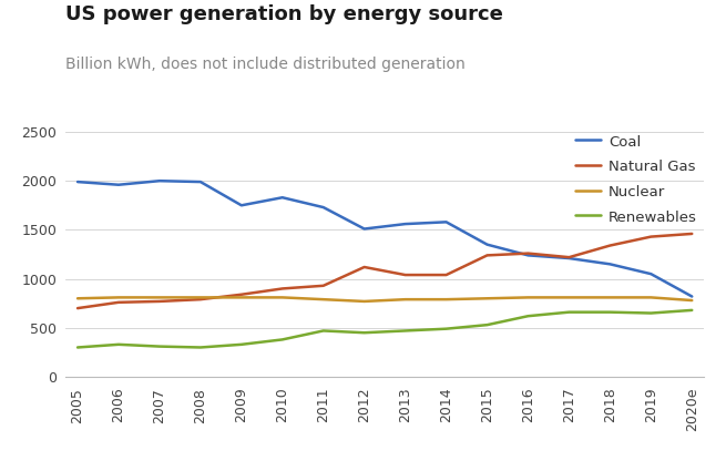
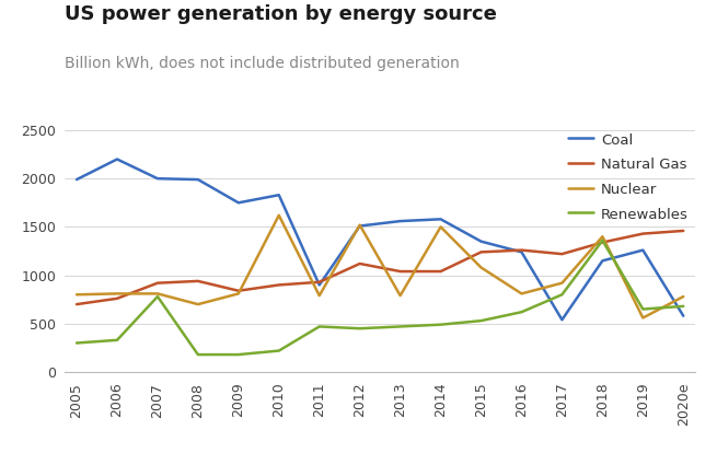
Coal/2006: 1960 -> 2200
Natural Gas/2007: 770 -> 920
Renewables/2007: 310 -> 780
Natural Gas/2008: 790 -> 940
Nuclear/2008: 810 -> 700
Renewables/2008: 300 -> 180
Renewables/2009: 330 -> 180
Nuclear/2010: 810 -> 1620
Renewables/2010: 380 -> 220
Coal/2011: 1730 -> 900
Nuclear/2012: 770 -> 1520
Nuclear/2014: 790 -> 1500
Nuclear/2015: 800 -> 1080
Coal/2017: 1210 -> 540
Nuclear/2017: 810 -> 920
Renewables/2017: 660 -> 800
Nuclear/2018: 810 -> 1400
Renewables/2018: 660 -> 1360
Coal/2019: 1050 -> 1260
Nuclear/2019: 810 -> 560
Coal/2020e: 820 -> 580
